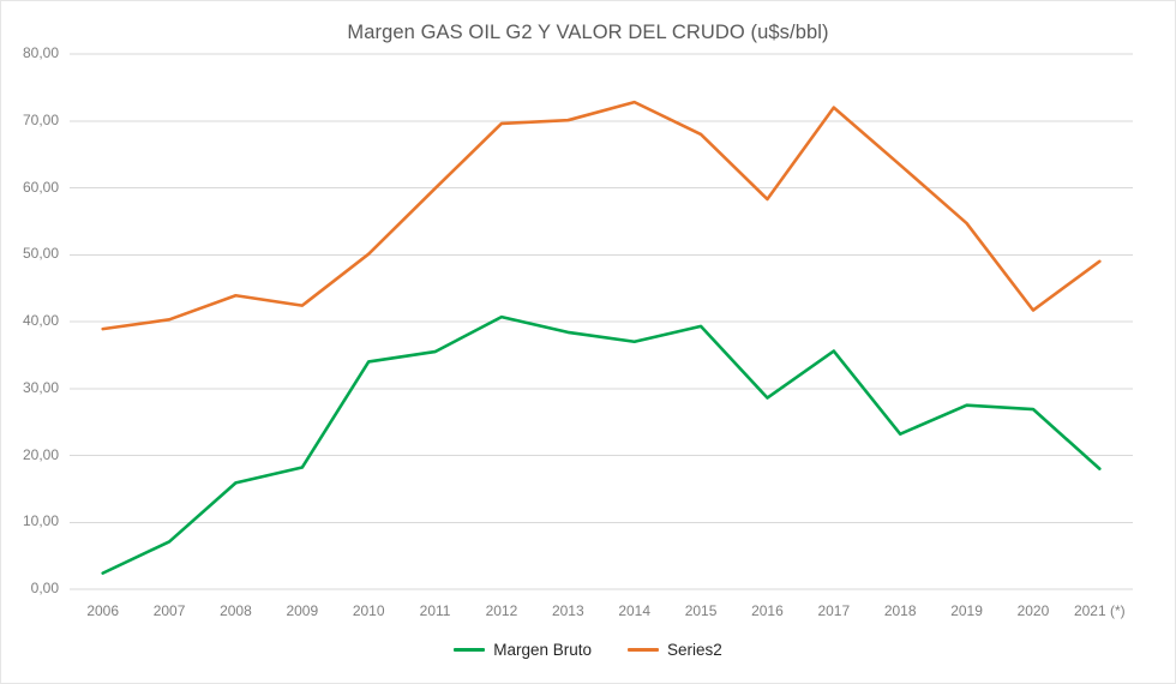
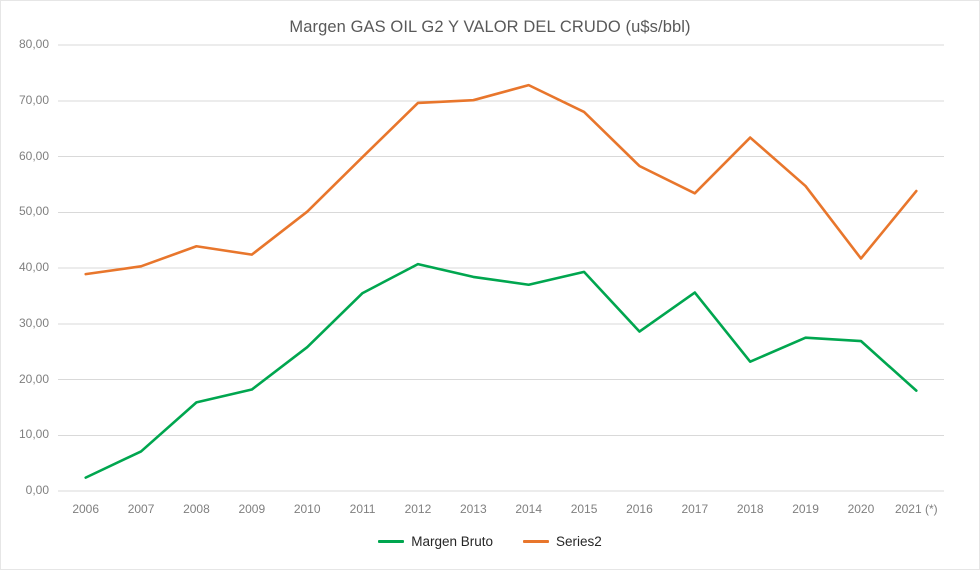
Margen Bruto/2010: 34 -> 26
Series2/2017: 72 -> 53
Series2/2021 (*): 49 -> 54
